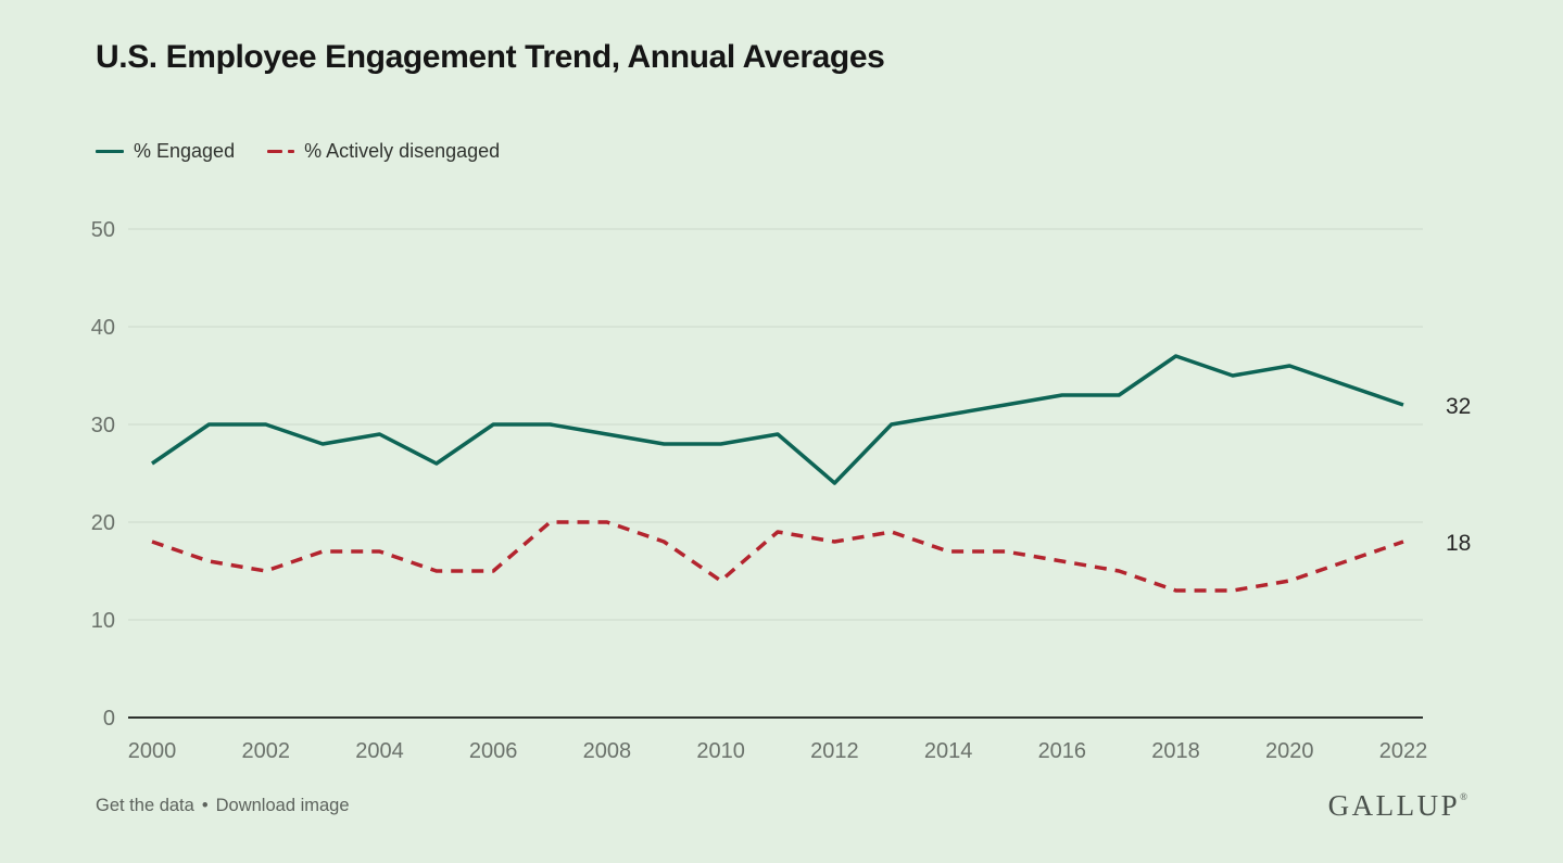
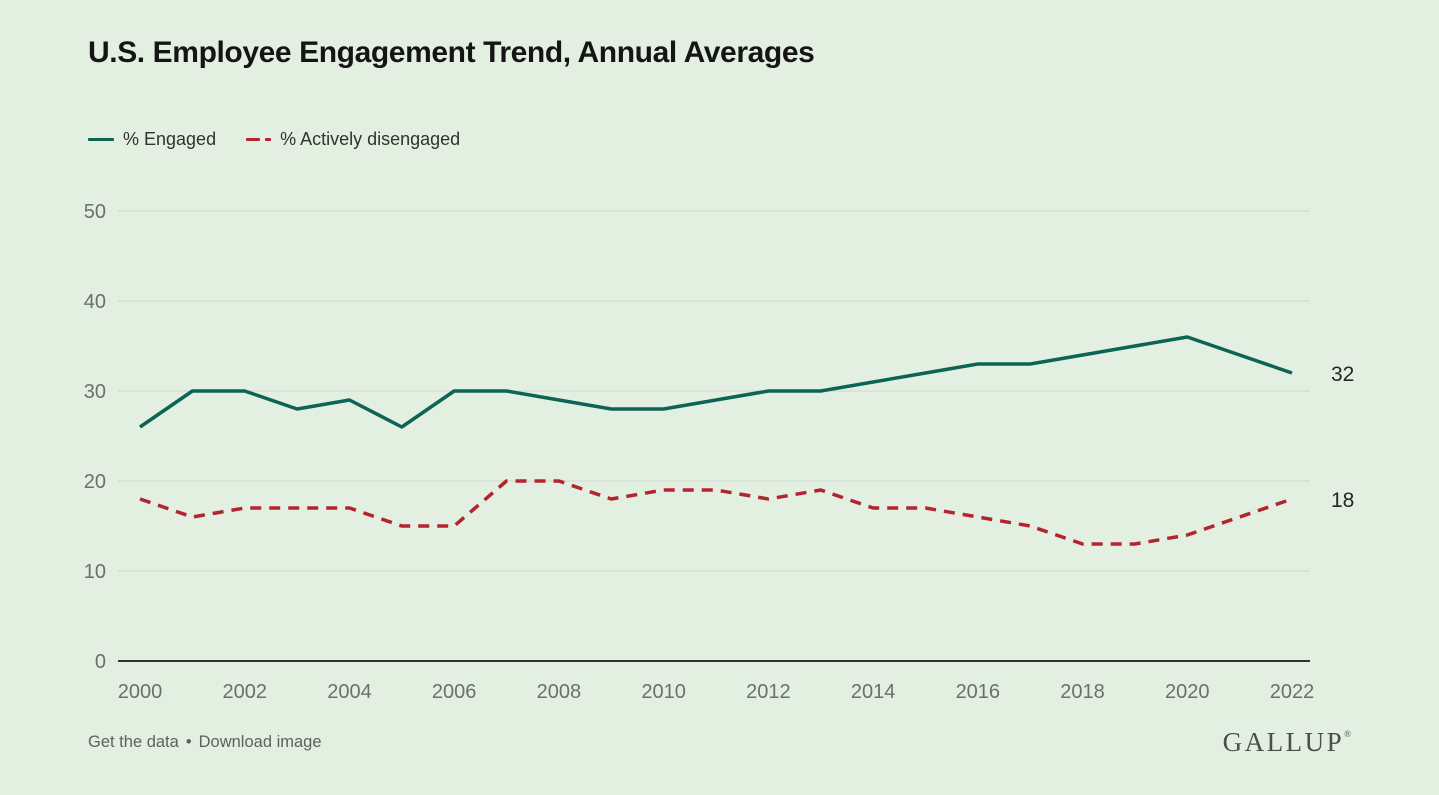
% Actively disengaged/2002: 15 -> 17
% Actively disengaged/2010: 14 -> 19
% Engaged/2012: 24 -> 30
% Engaged/2018: 37 -> 34
